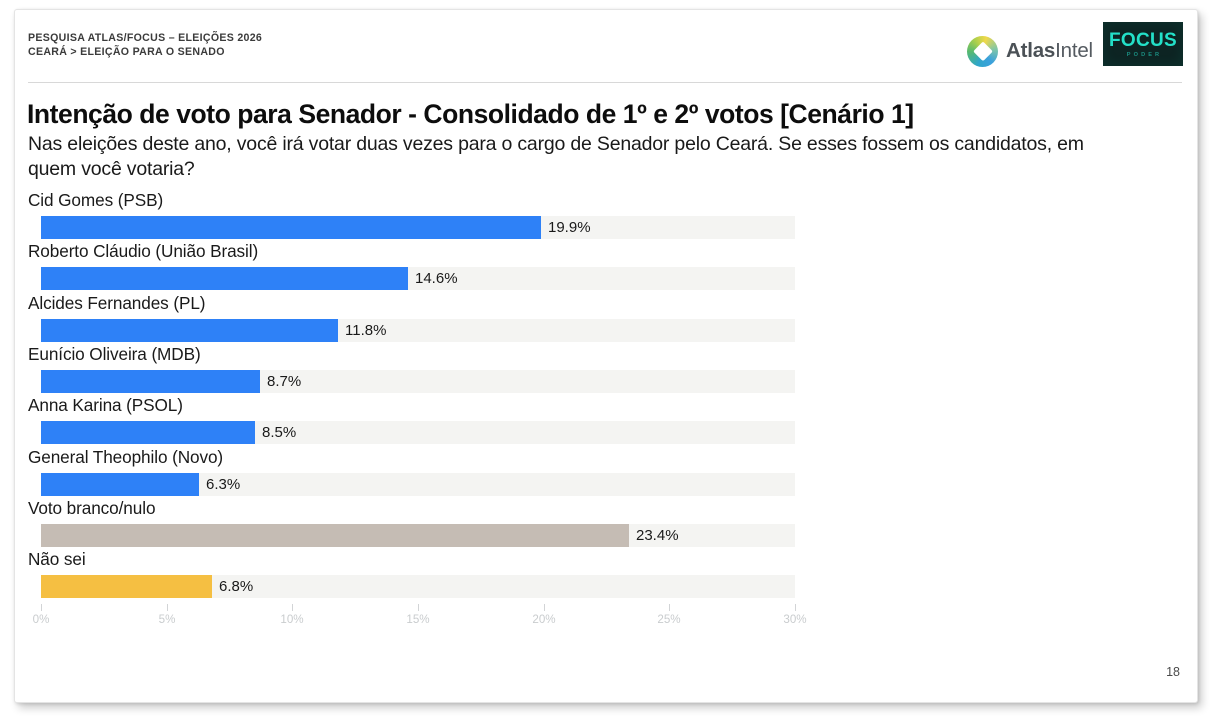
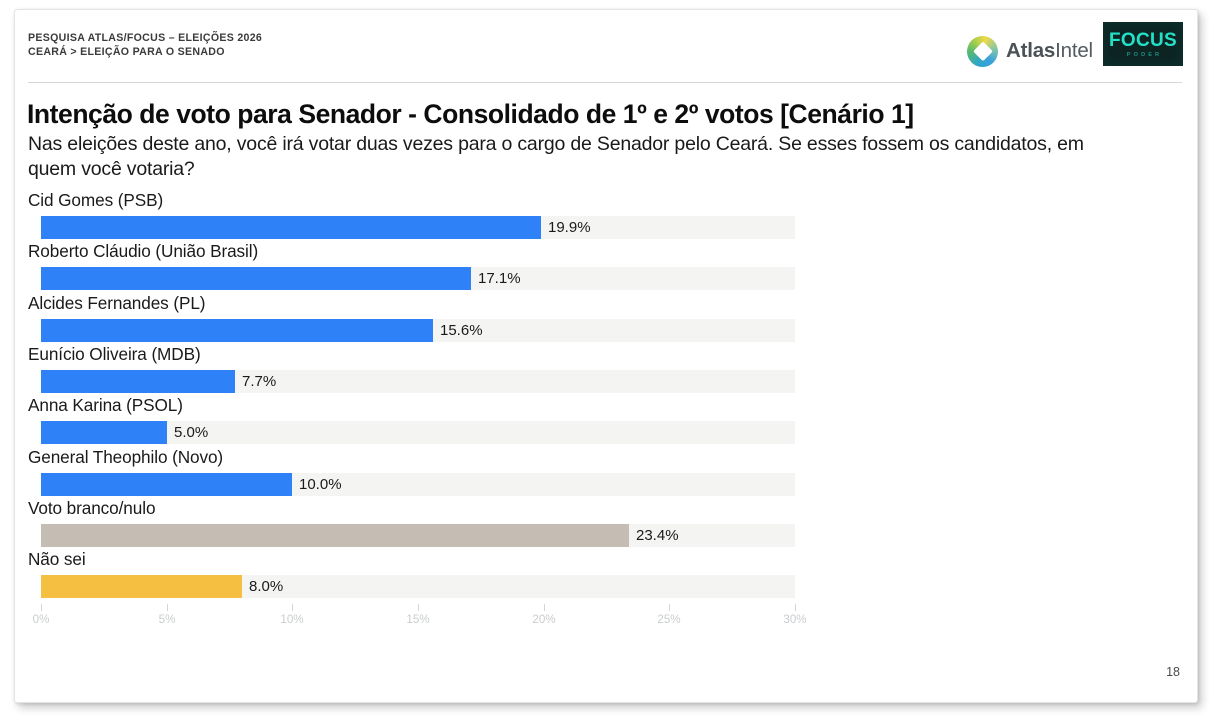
Roberto Cláudio (União Brasil): 14.6% -> 17.1%
Alcides Fernandes (PL): 11.8% -> 15.6%
Eunício Oliveira (MDB): 8.7% -> 7.7%
Anna Karina (PSOL): 8.5% -> 5.0%
General Theophilo (Novo): 6.3% -> 10.0%
Não sei: 6.8% -> 8.0%
